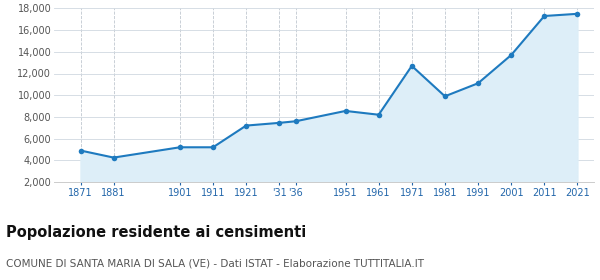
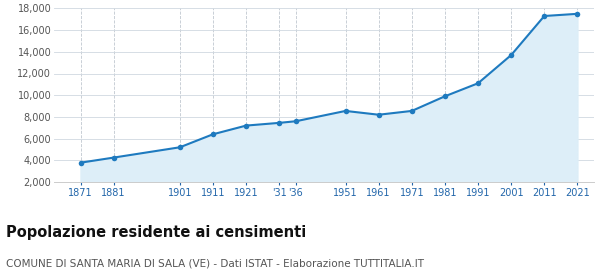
1871: 4,900 -> 3,800
1911: 5,200 -> 6,400
1971: 12,700 -> 8,600
